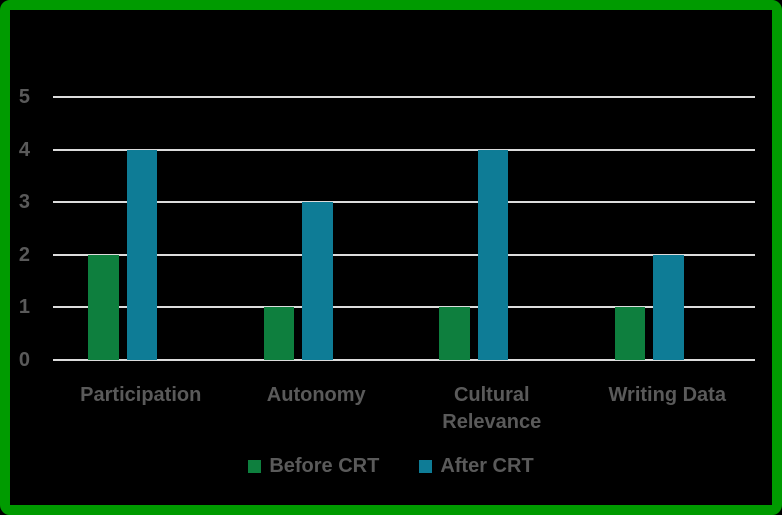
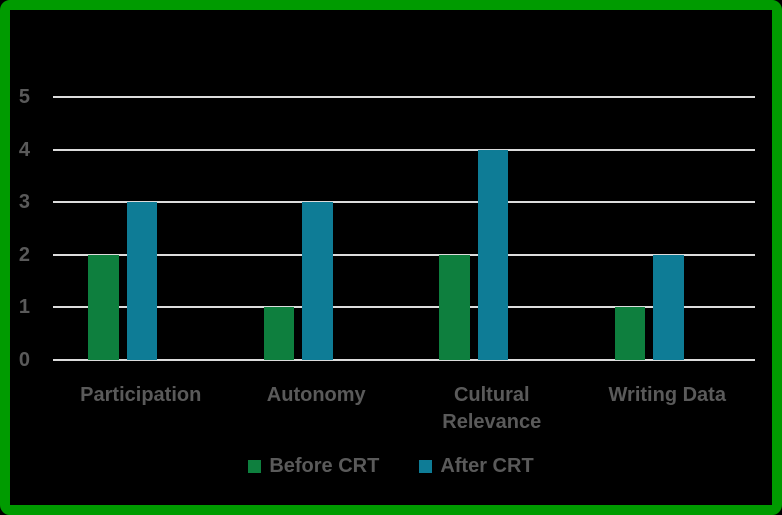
After CRT/Participation: 4 -> 3
Before CRT/Cultural Relevance: 1 -> 2
